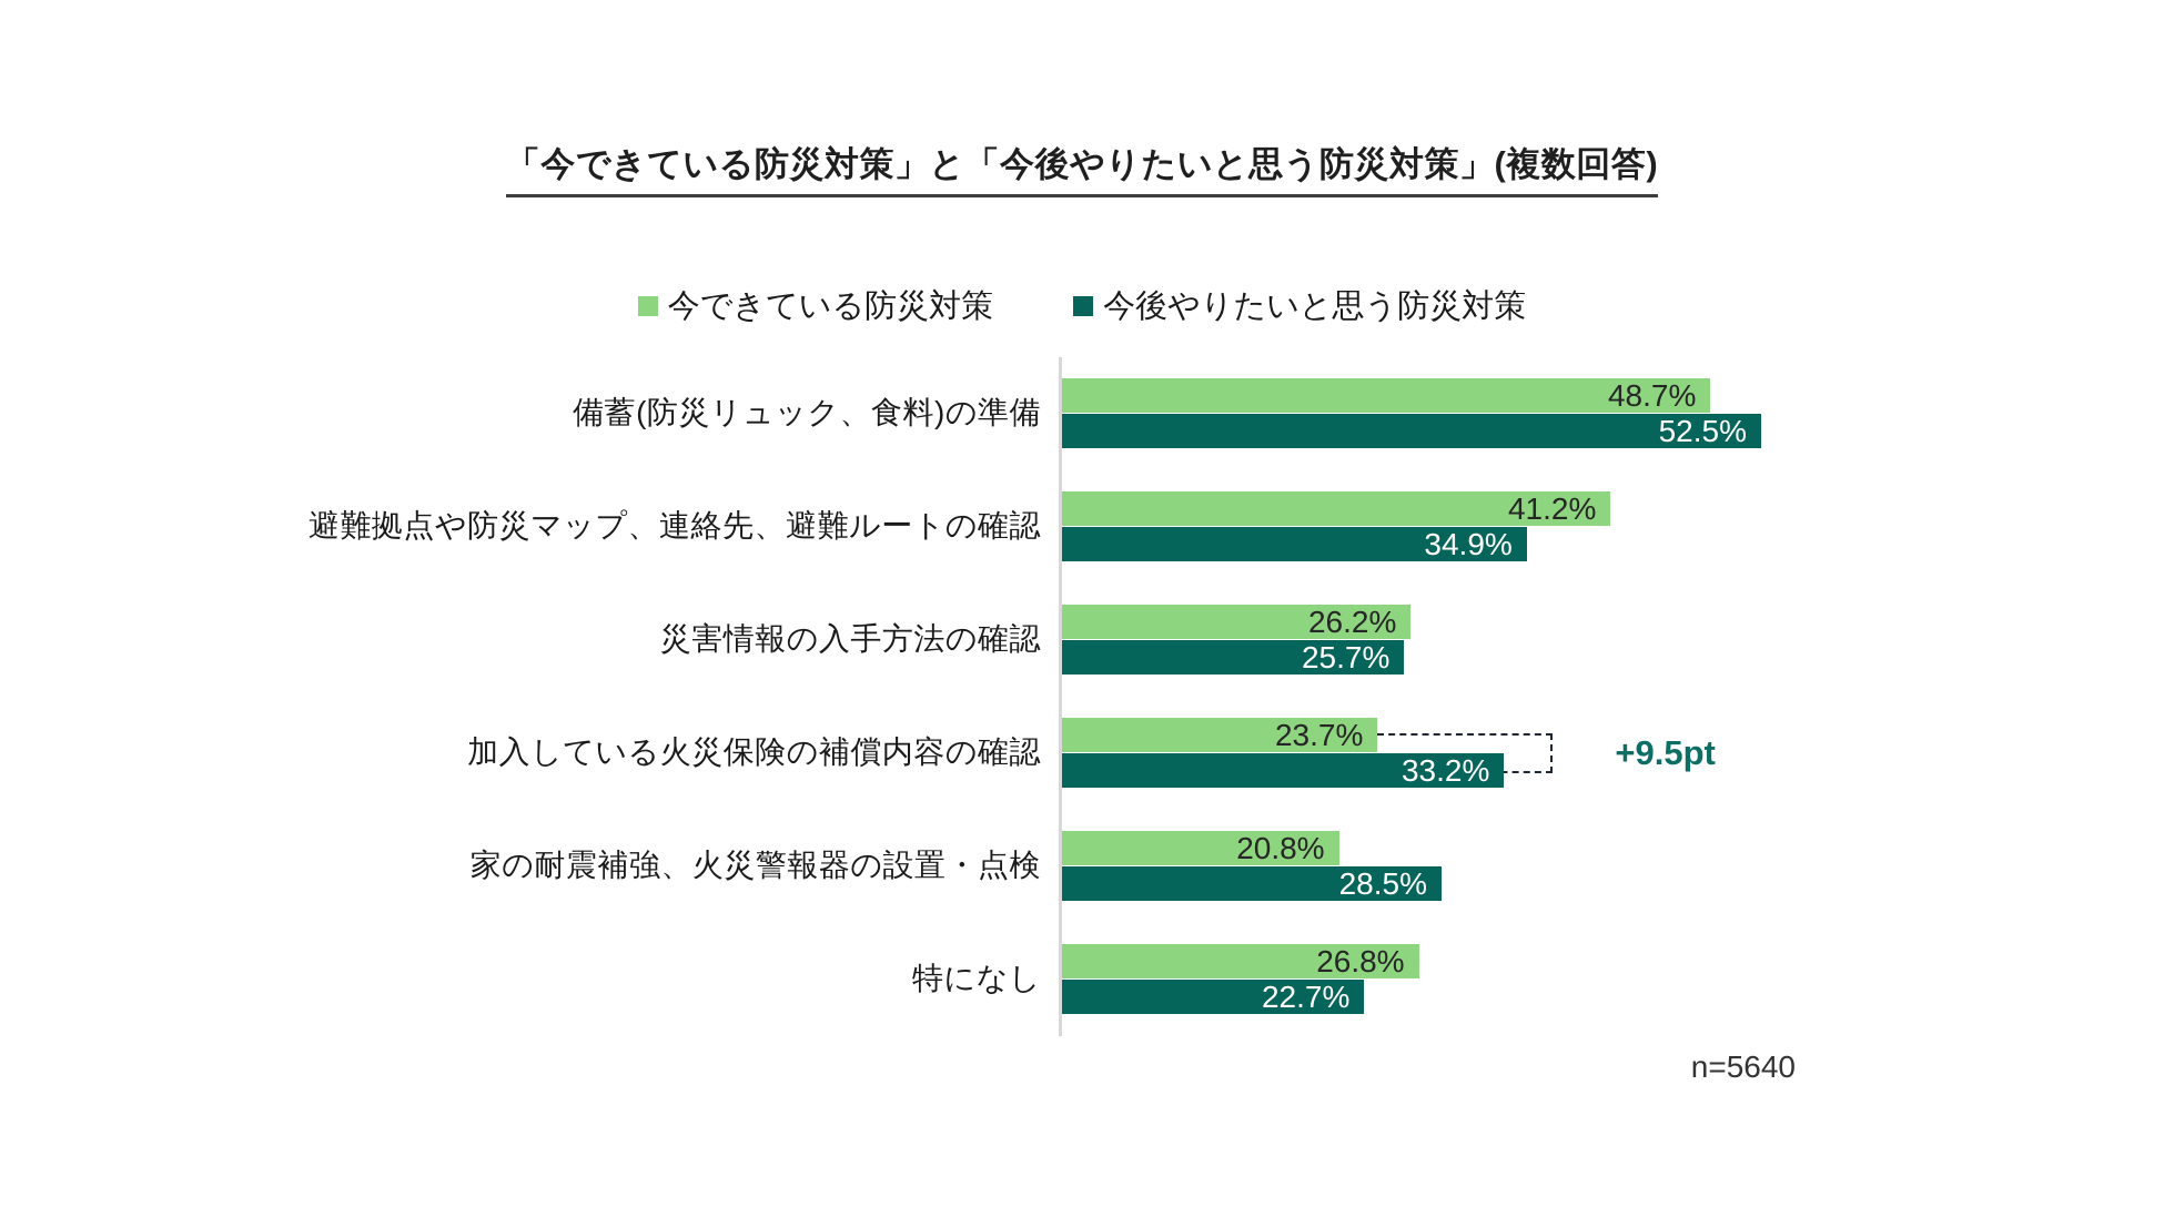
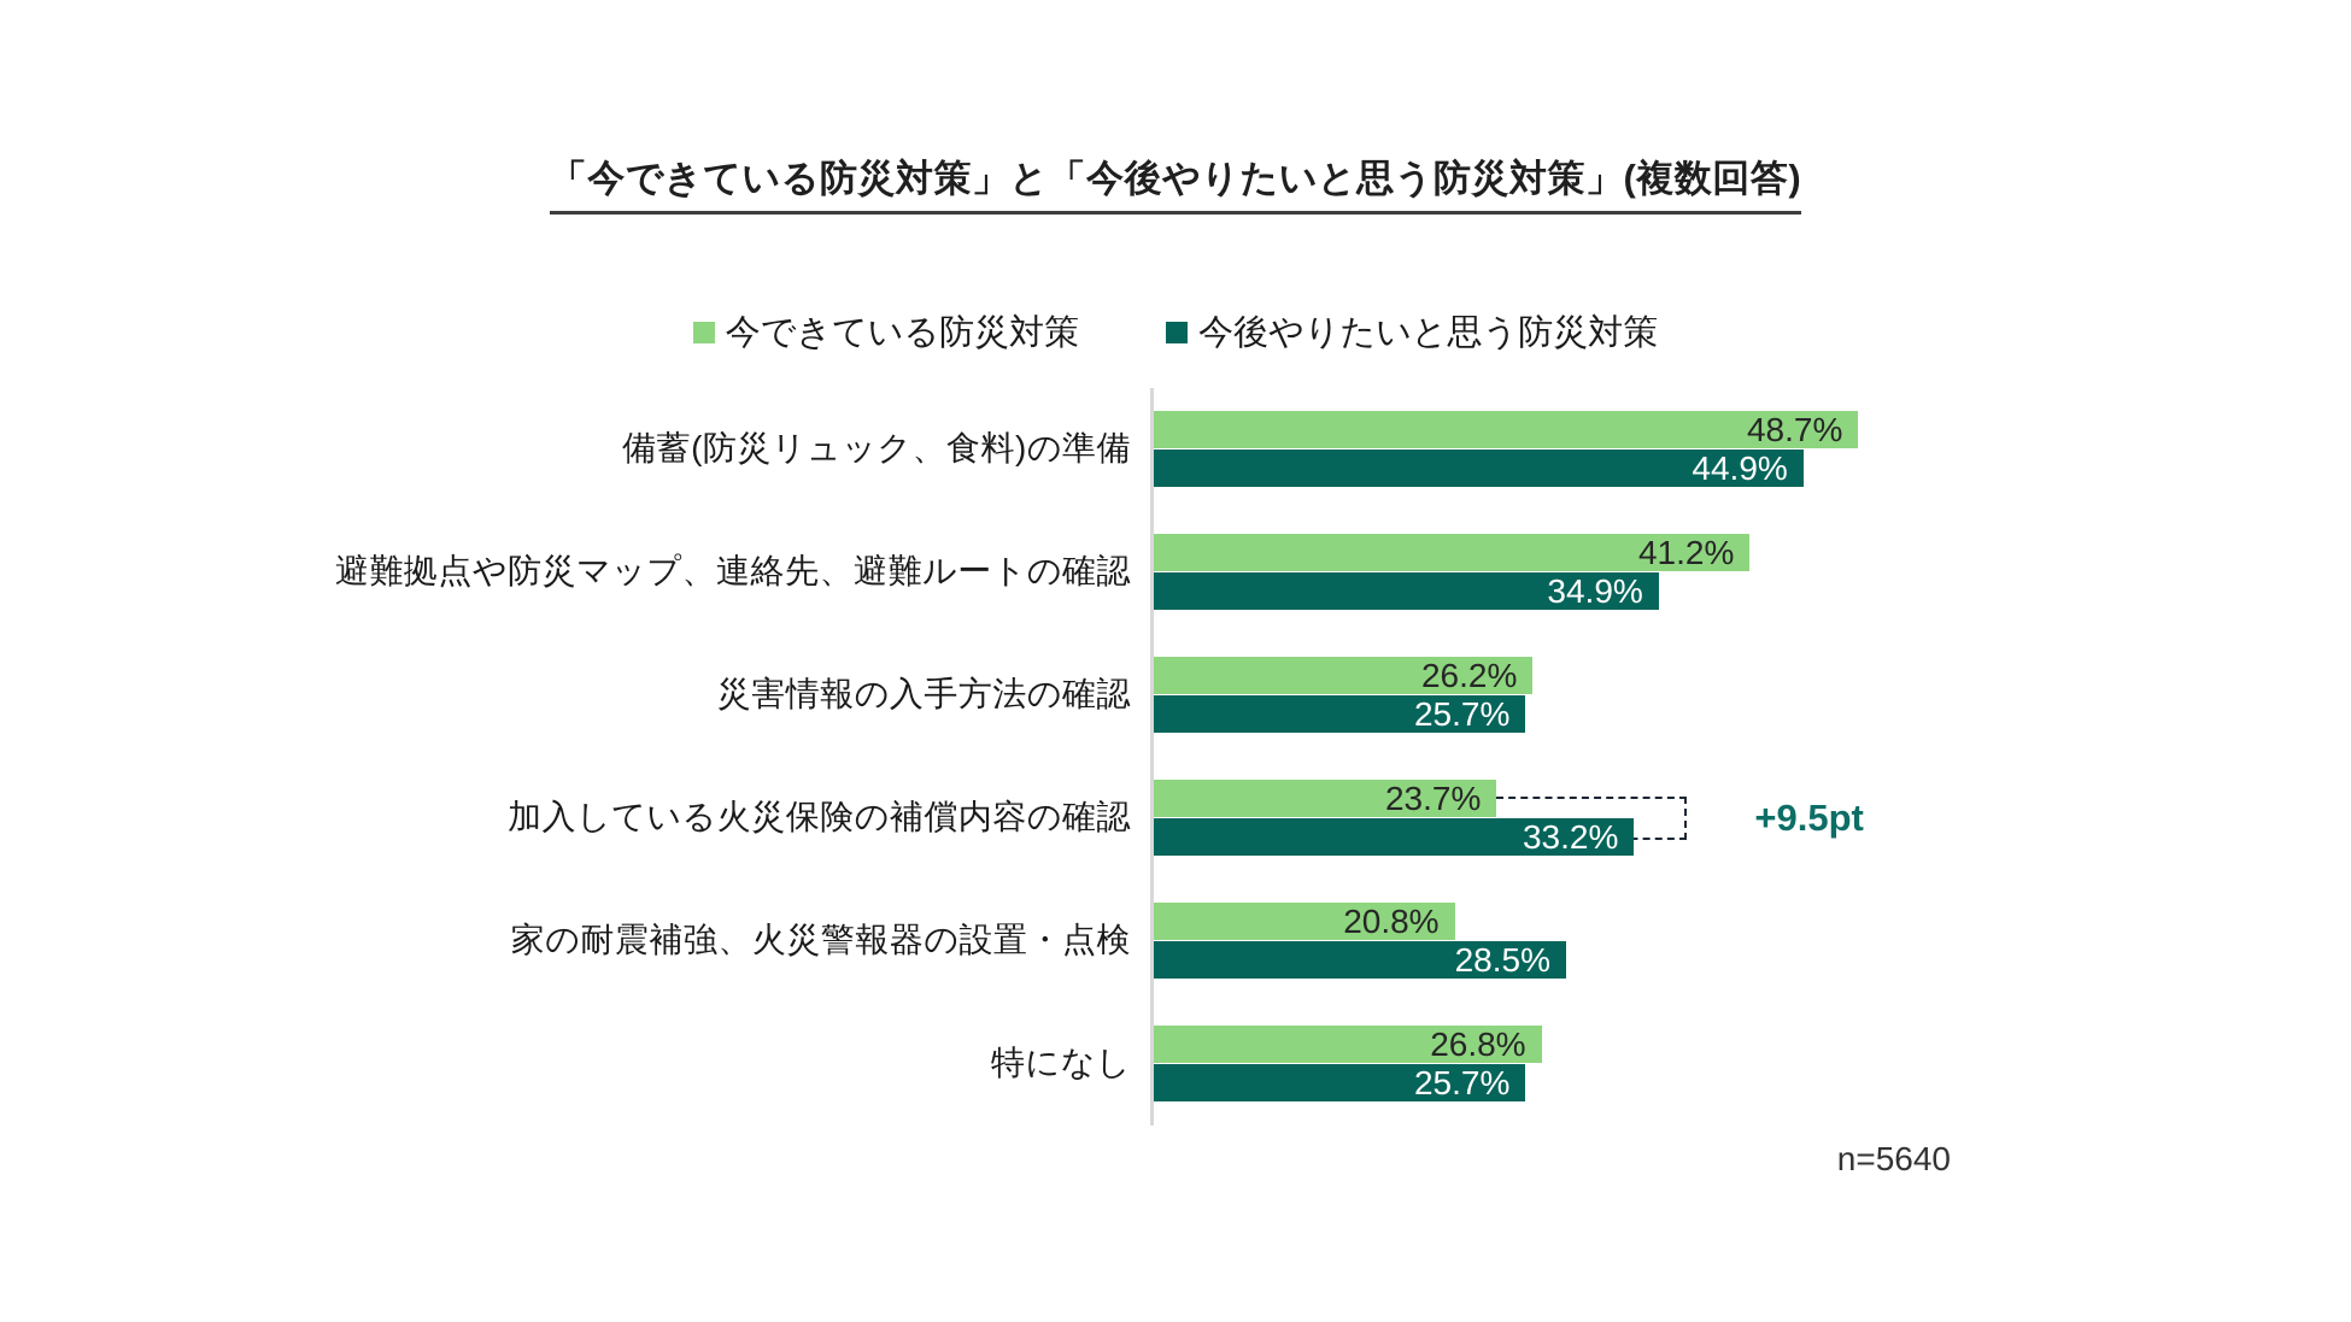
今後やりたいと思う防災対策/備蓄(防災リュック、食料)の準備: 52.5% -> 44.9%
今後やりたいと思う防災対策/特になし: 22.7% -> 25.7%
